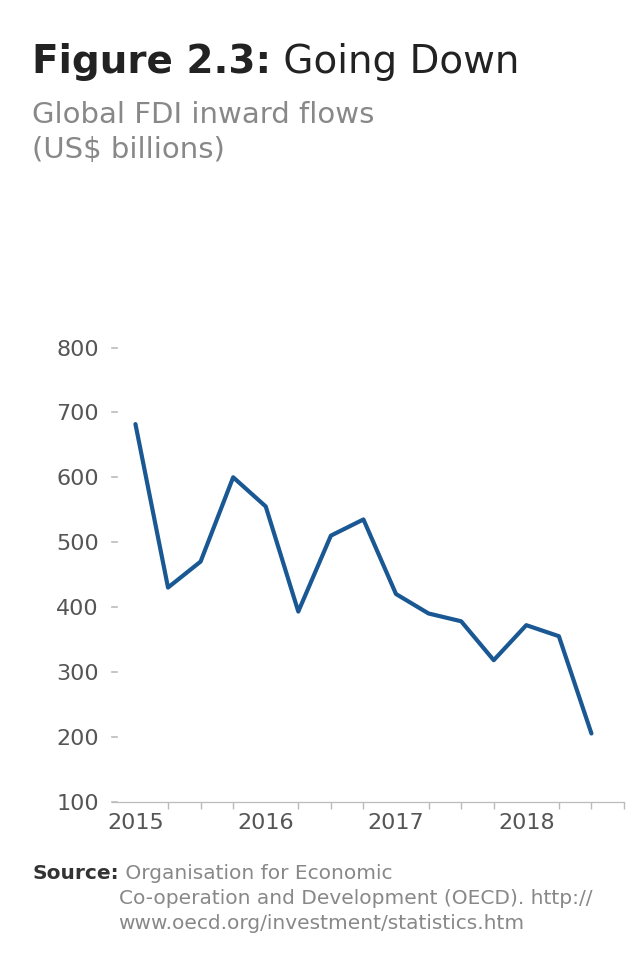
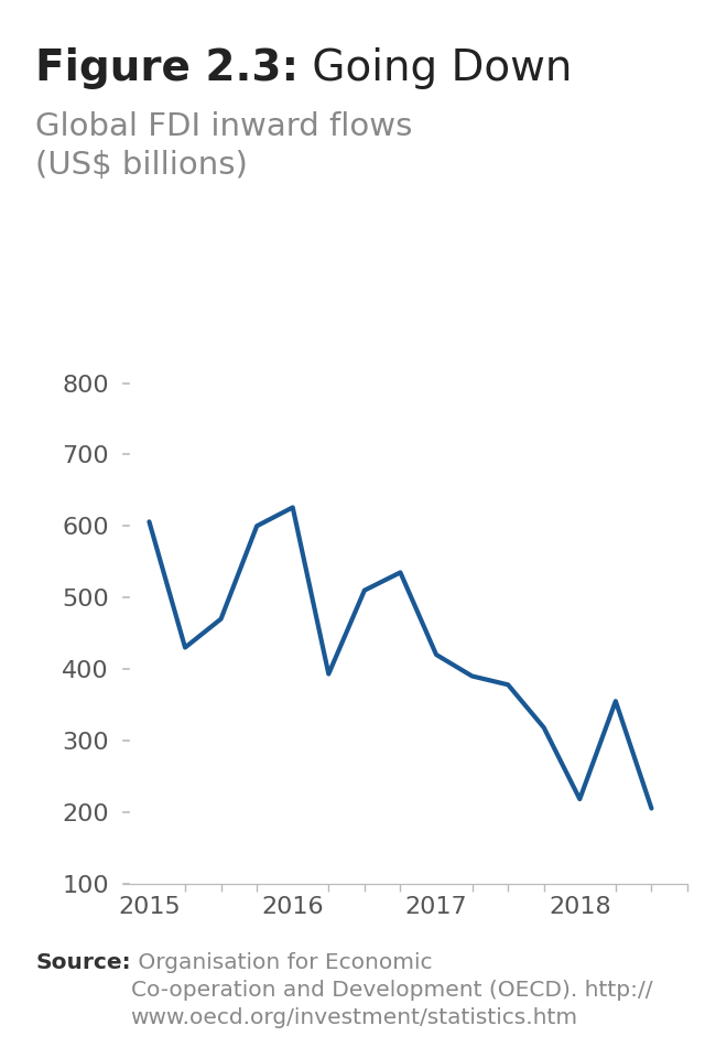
2015: 682 -> 606
2016: 555 -> 626
2018: 372 -> 218
